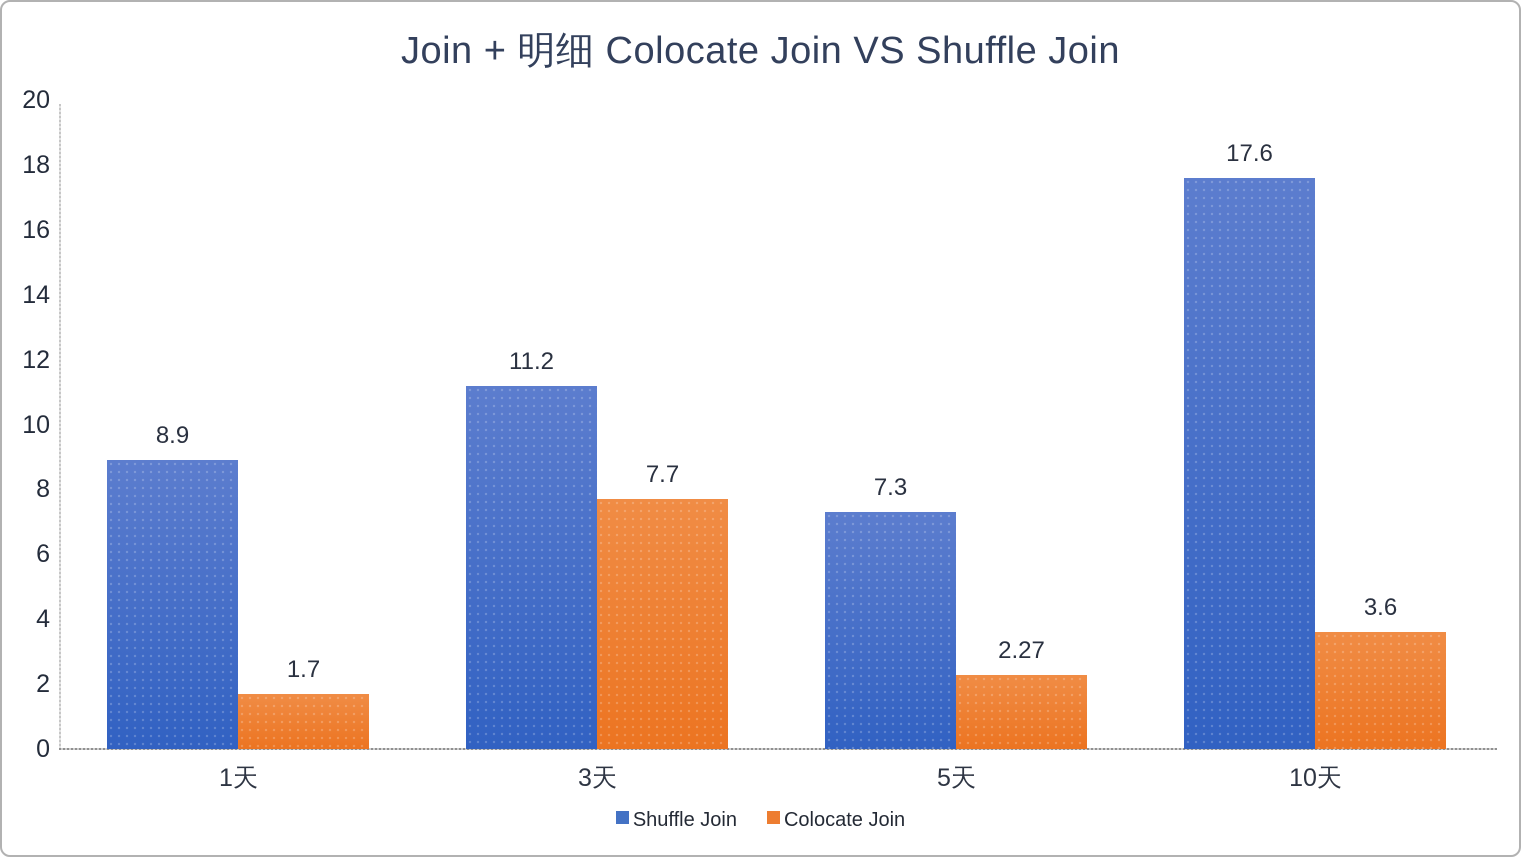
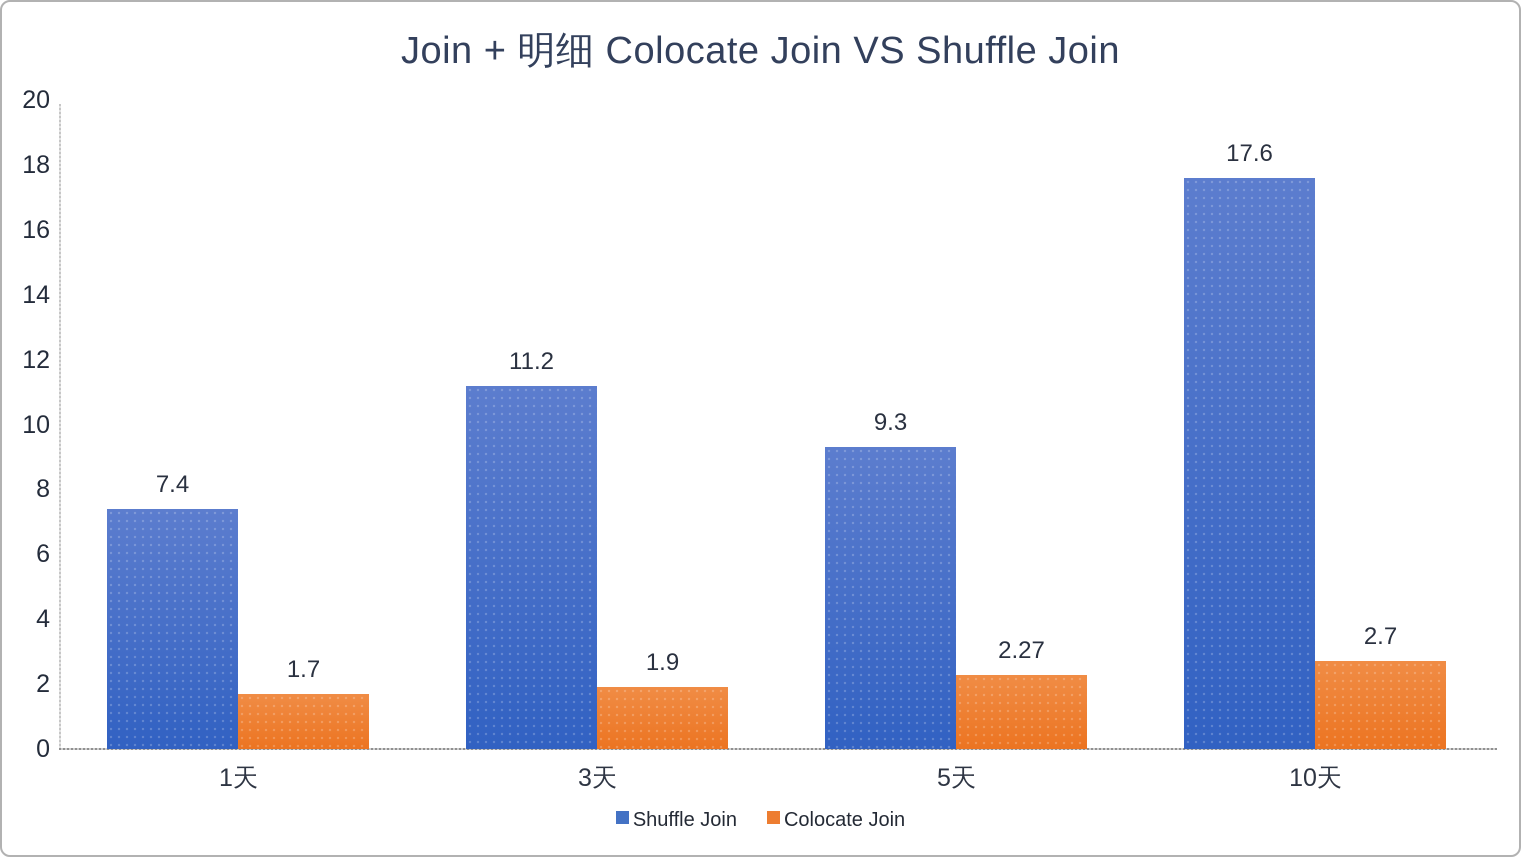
Shuffle Join/1天: 8.9 -> 7.4
Colocate Join/3天: 7.7 -> 1.9
Shuffle Join/5天: 7.3 -> 9.3
Colocate Join/10天: 3.6 -> 2.7
